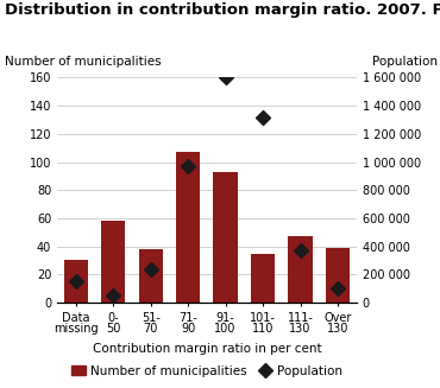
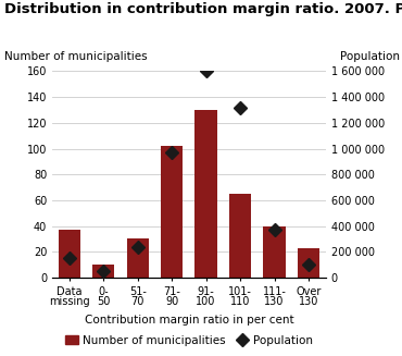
Number of municipalities/Data missing: 30 -> 37
Number of municipalities/0- 50: 58 -> 10
Number of municipalities/51- 70: 38 -> 30
Number of municipalities/71- 90: 107 -> 102
Number of municipalities/91- 100: 93 -> 130
Number of municipalities/101- 110: 35 -> 65
Number of municipalities/111- 130: 47 -> 40
Number of municipalities/Over 130: 39 -> 23
